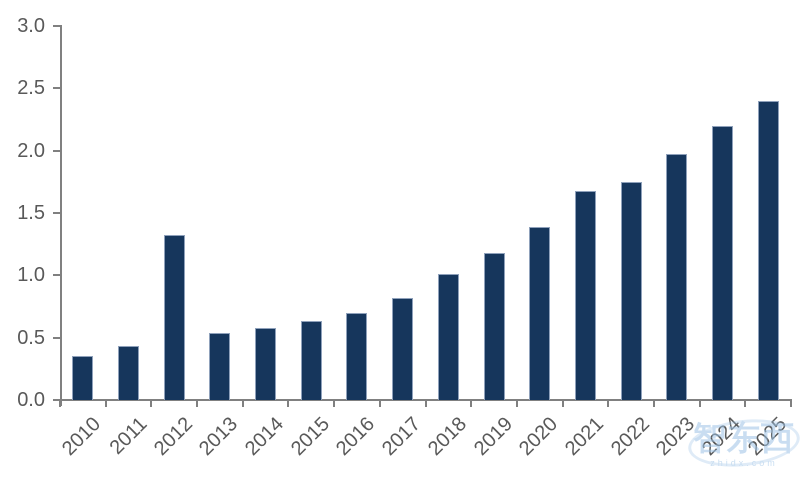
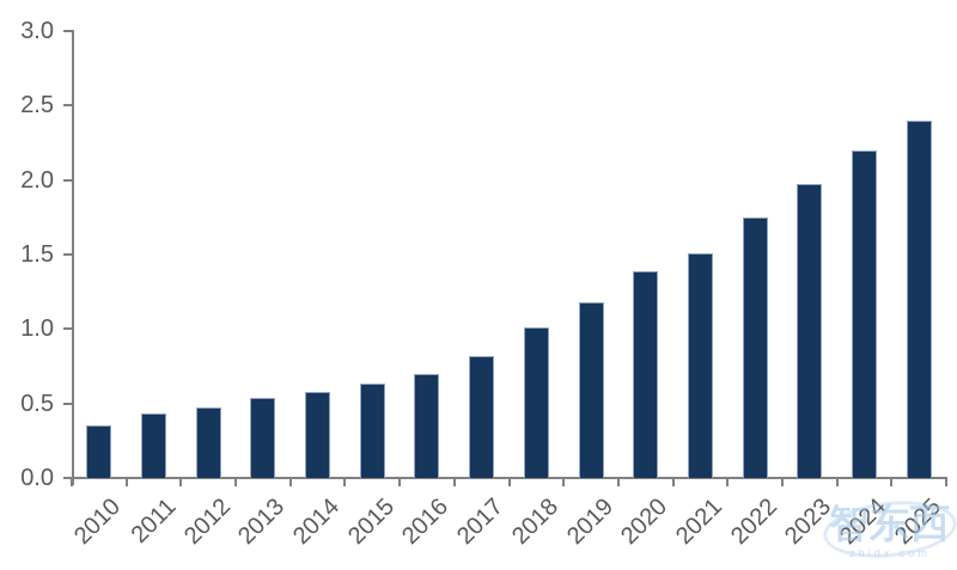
2012: 1.32 -> 0.47
2021: 1.68 -> 1.51
